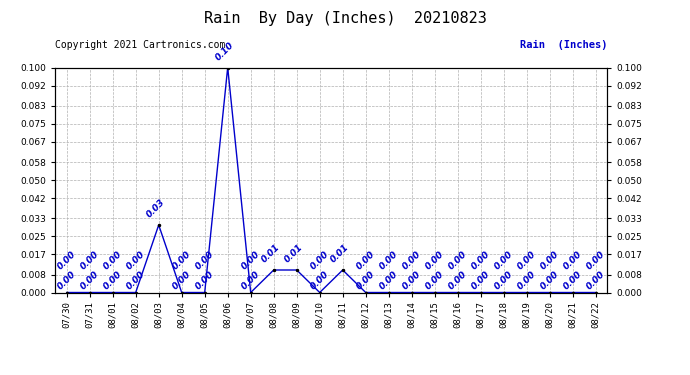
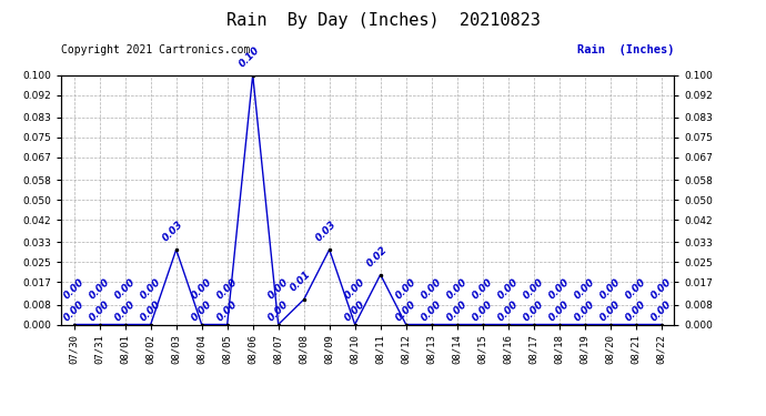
08/09: 0.01 -> 0.03
08/11: 0.01 -> 0.02
